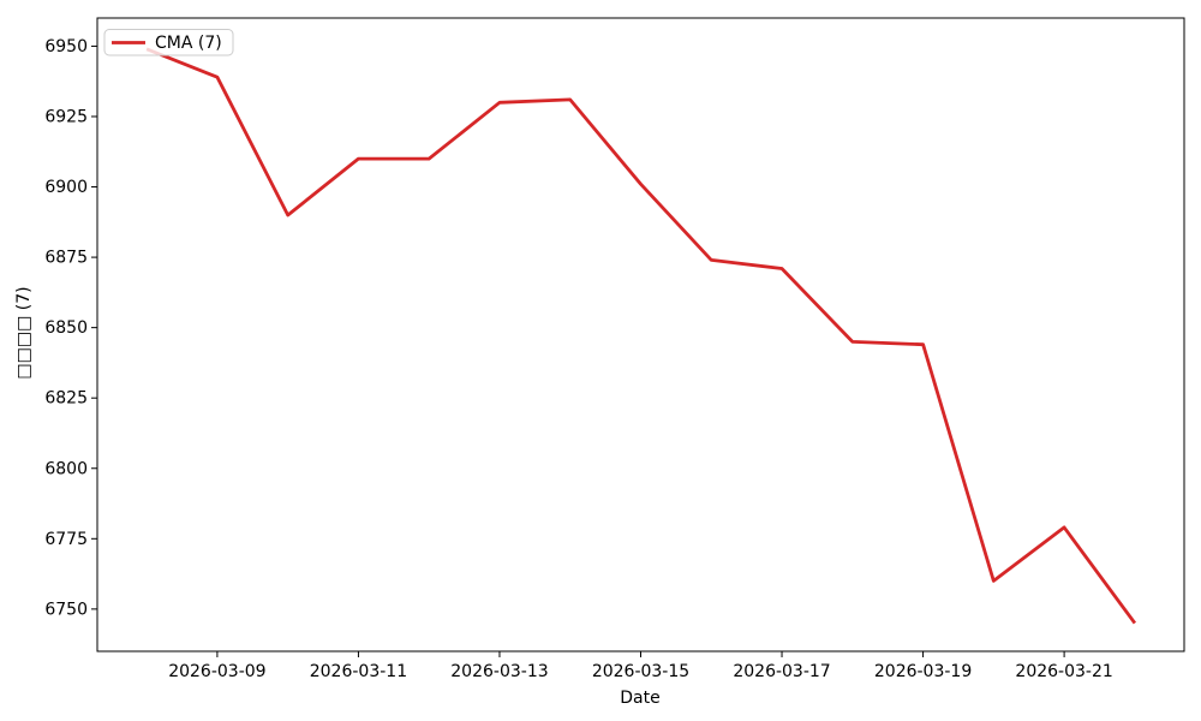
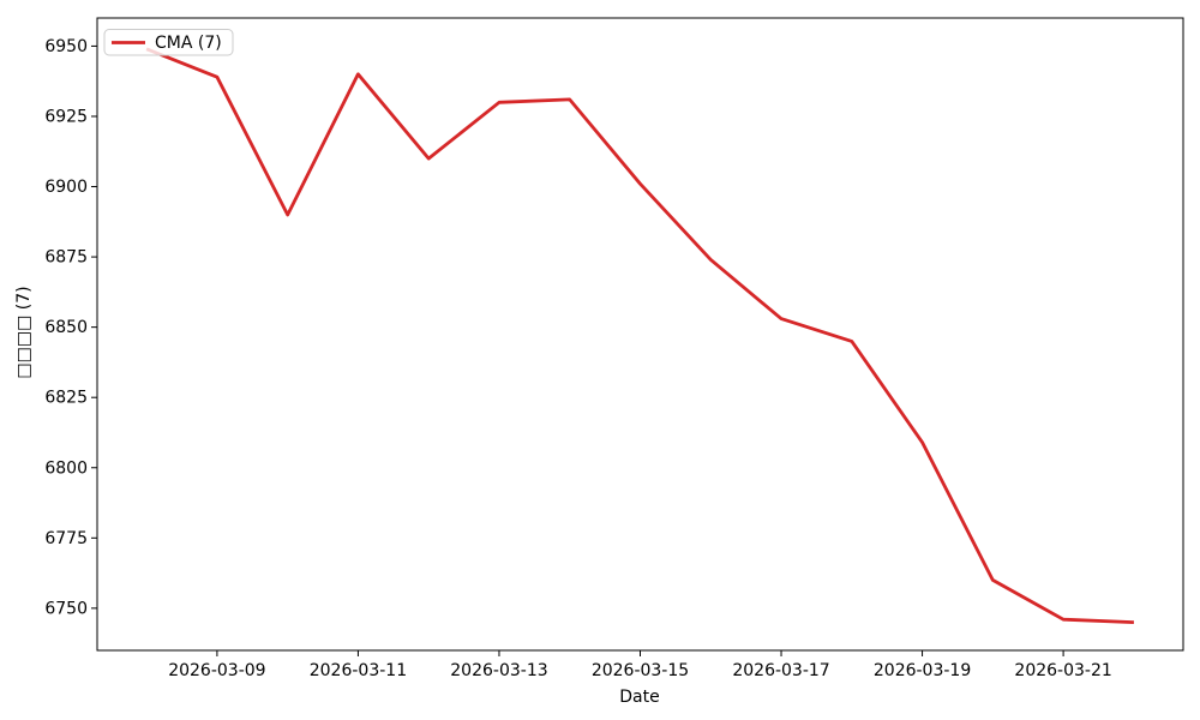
2026-03-11: 6910 -> 6940
2026-03-17: 6871 -> 6853
2026-03-19: 6844 -> 6809
2026-03-21: 6779 -> 6746
